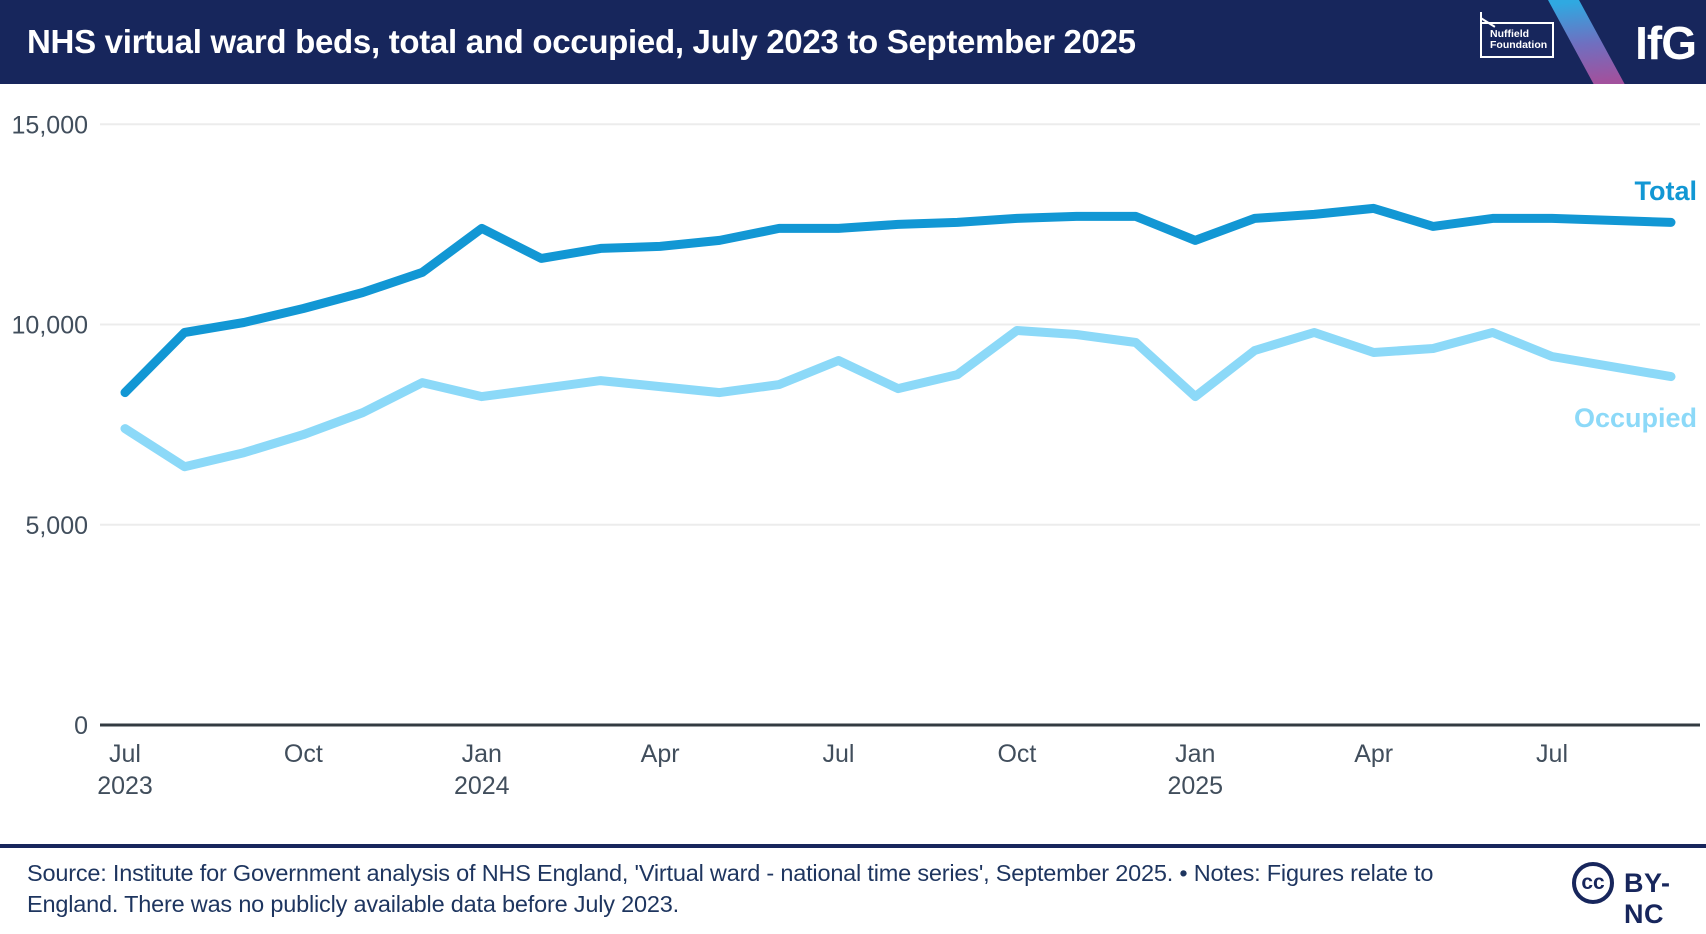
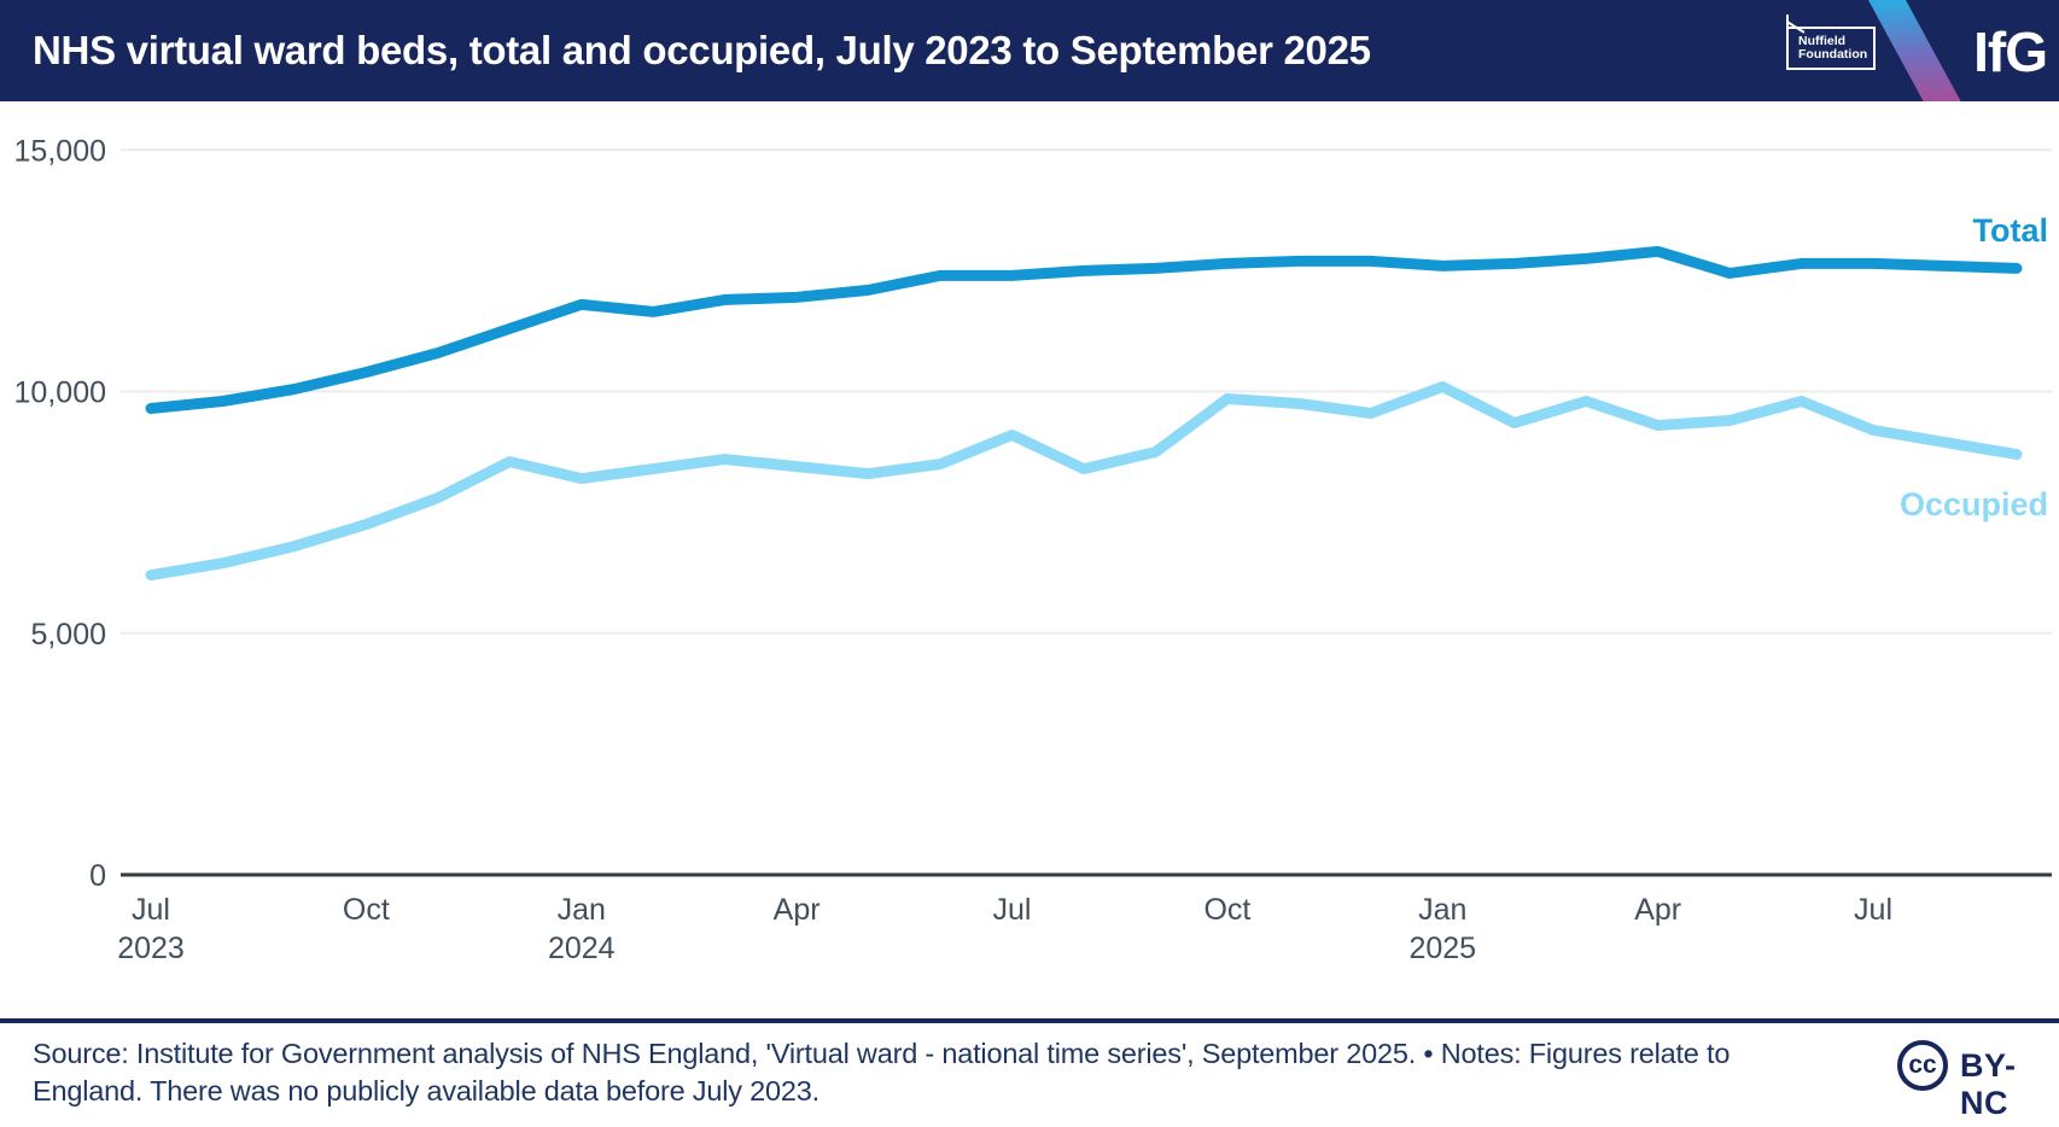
Total/Jul 2023: 8300 -> 9600
Occupied/Jul 2023: 7400 -> 6200
Total/Jan 2024: 12400 -> 11800
Total/Jan 2025: 12100 -> 12600
Occupied/Jan 2025: 8200 -> 10100
